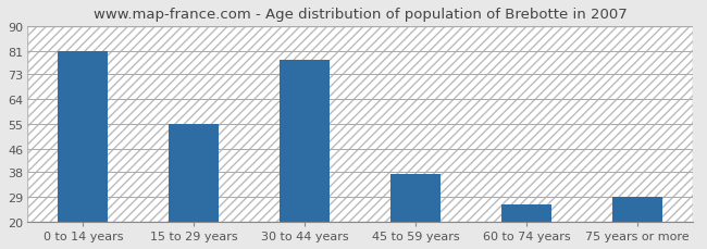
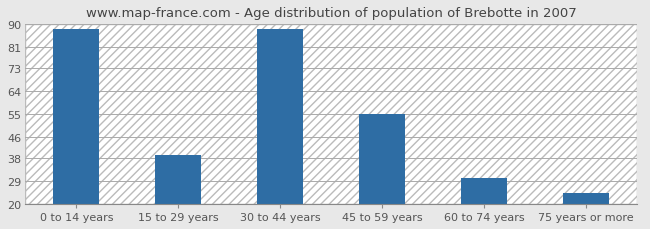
0 to 14 years: 81 -> 88
15 to 29 years: 55 -> 39
30 to 44 years: 78 -> 88
45 to 59 years: 37 -> 55
60 to 74 years: 26 -> 30
75 years or more: 29 -> 24
